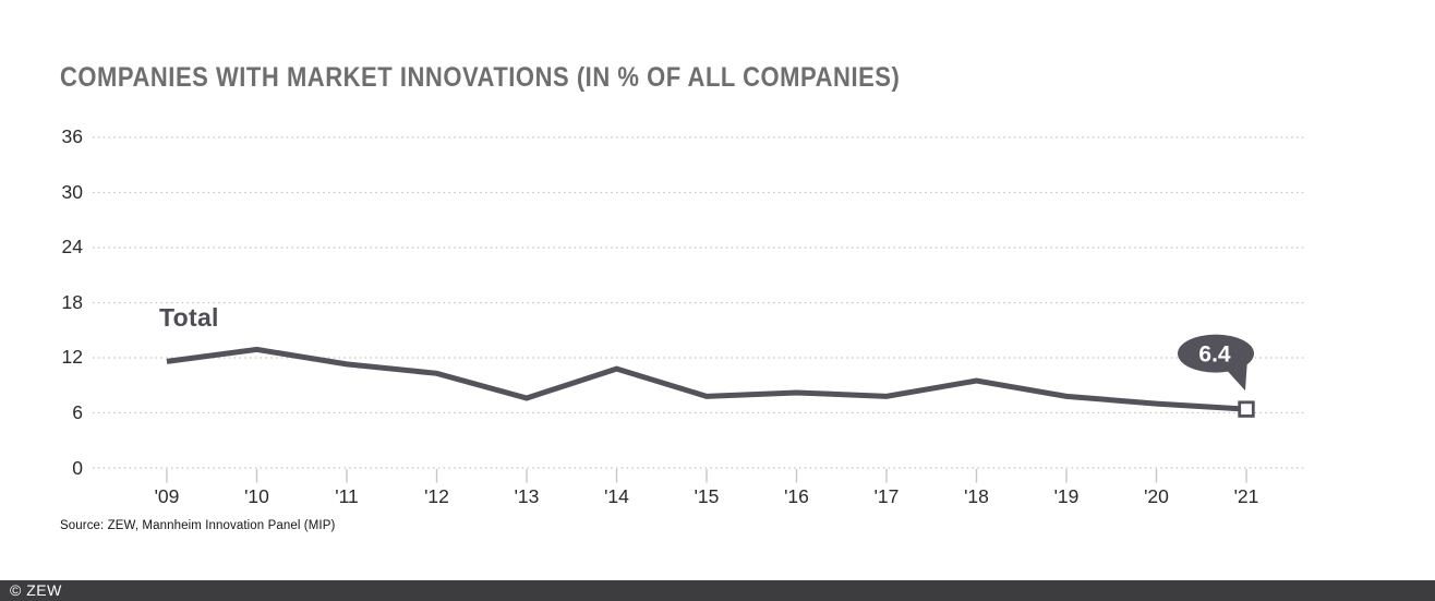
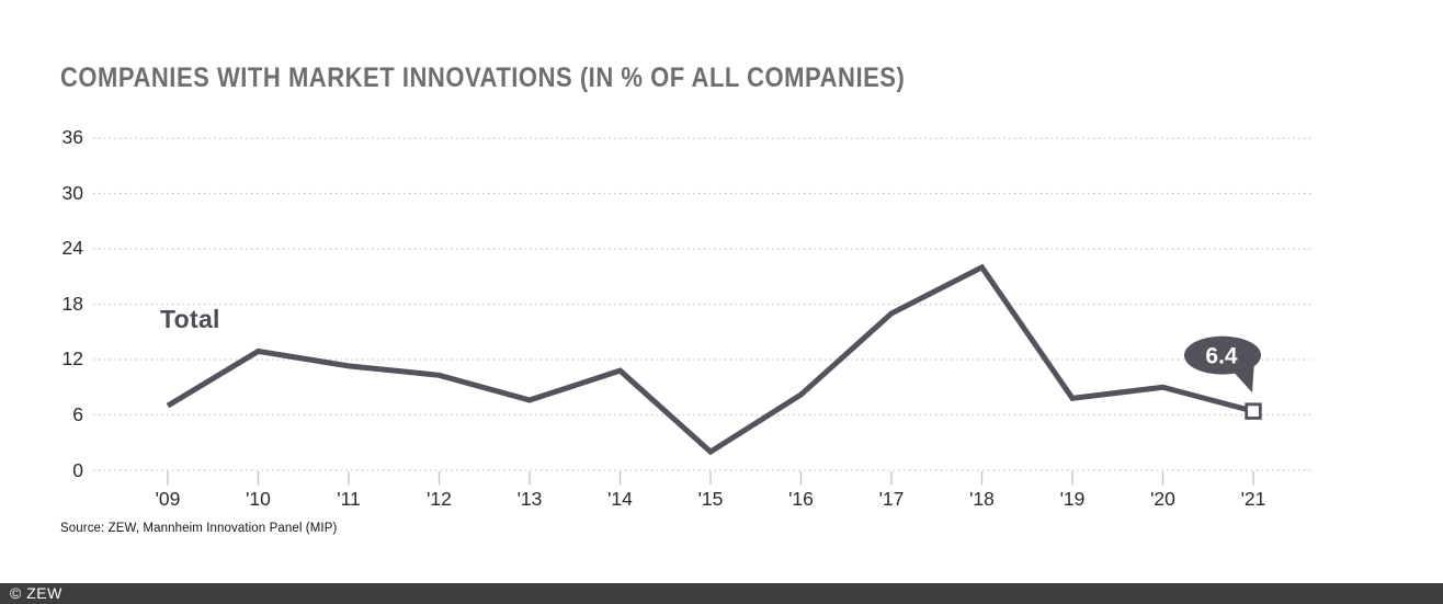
'09: 12 -> 7
'15: 8 -> 2
'17: 8 -> 17
'18: 10 -> 22
'20: 7 -> 9
